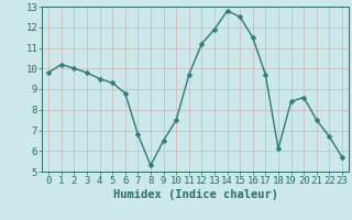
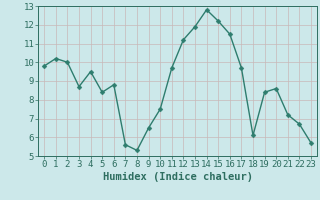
3: 9.8 -> 8.7
5: 9.3 -> 8.4
7: 6.8 -> 5.6
15: 12.5 -> 12.2
21: 7.5 -> 7.2
